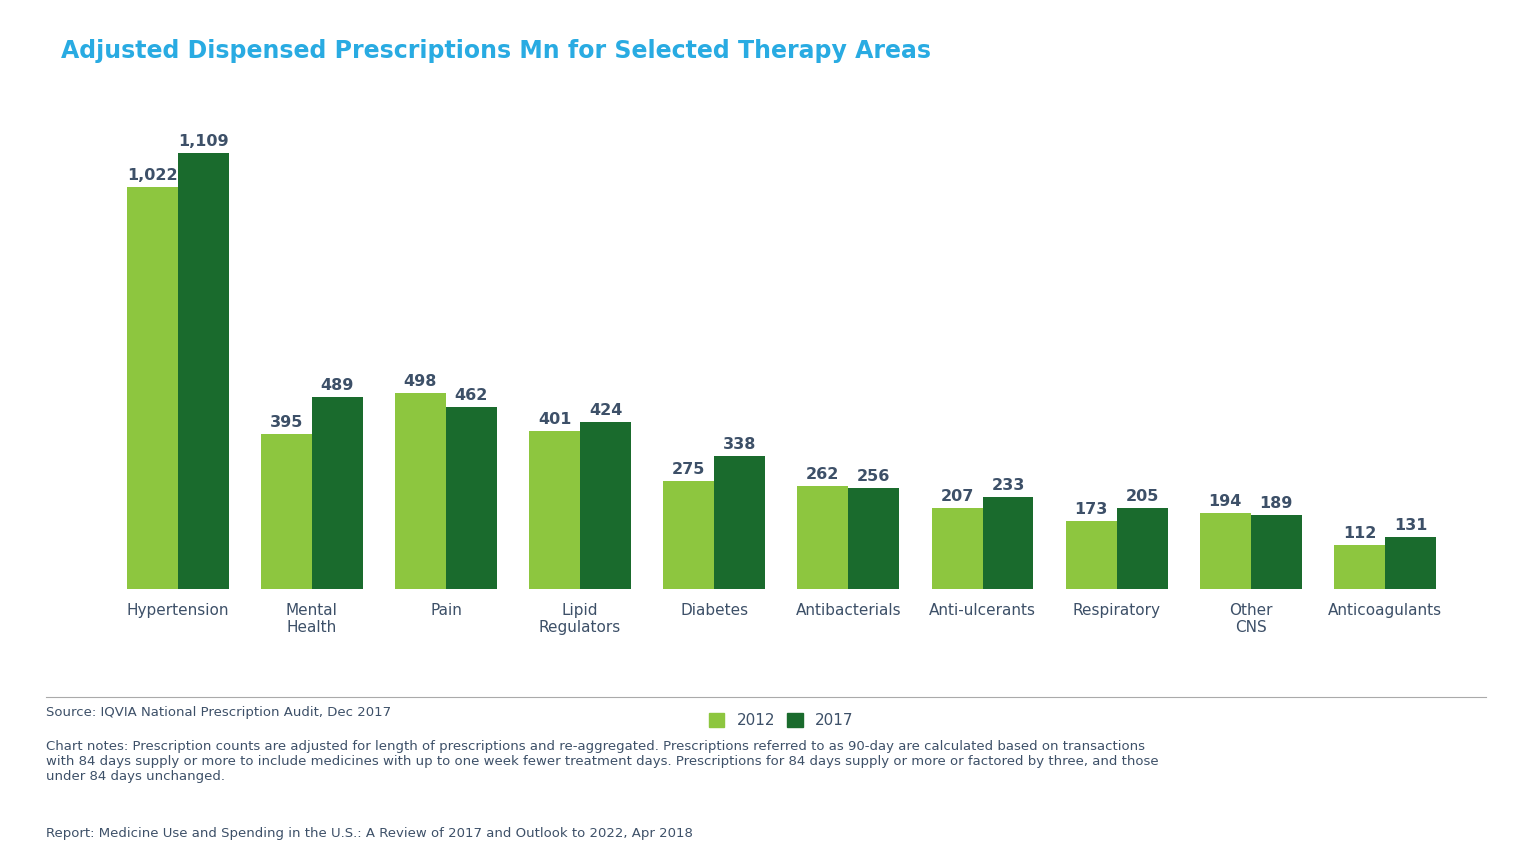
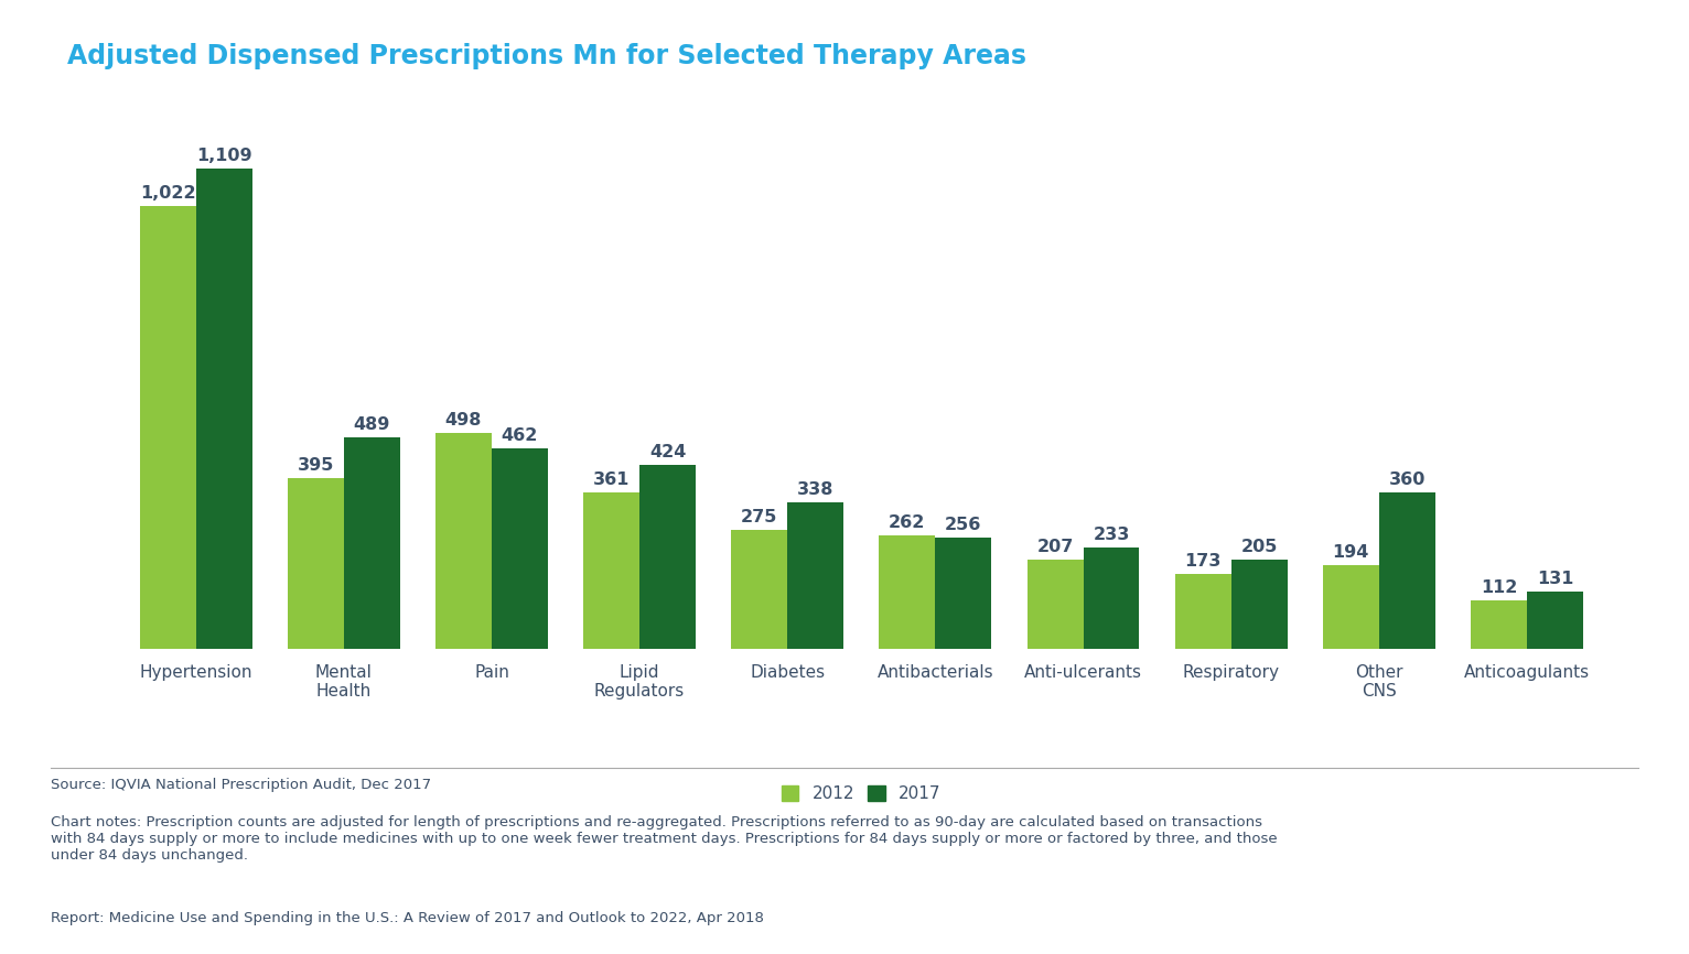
2012/Lipid Regulators: 401 -> 361
2017/Other CNS: 189 -> 360
